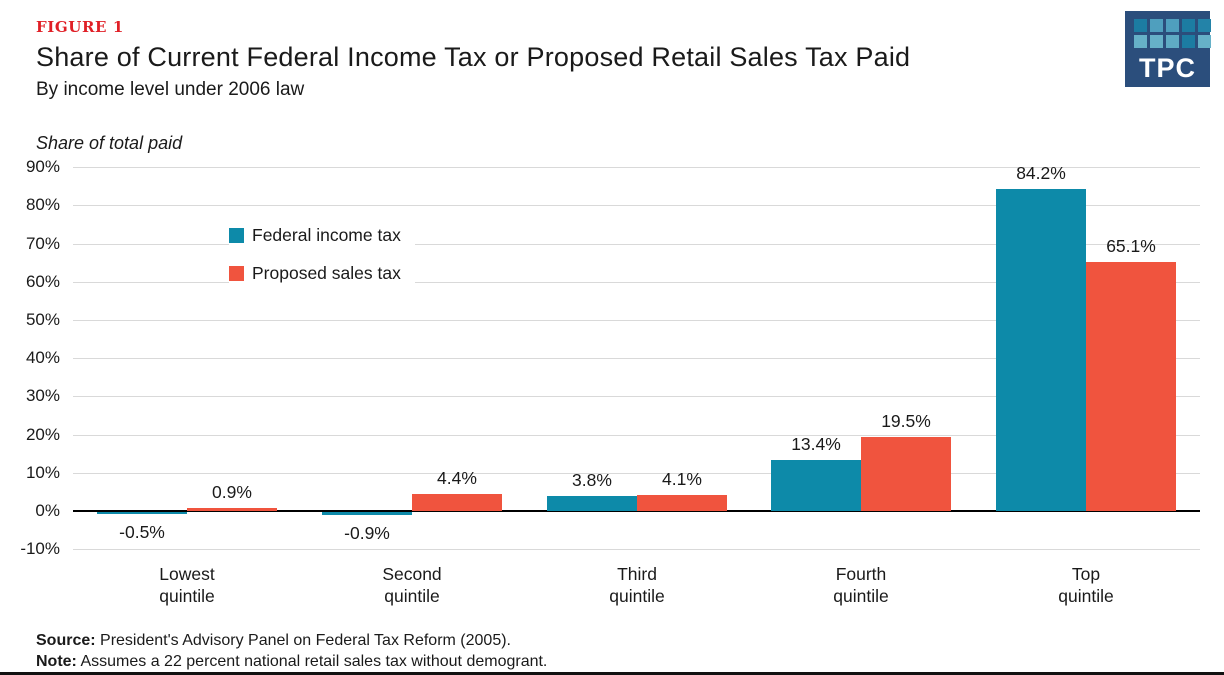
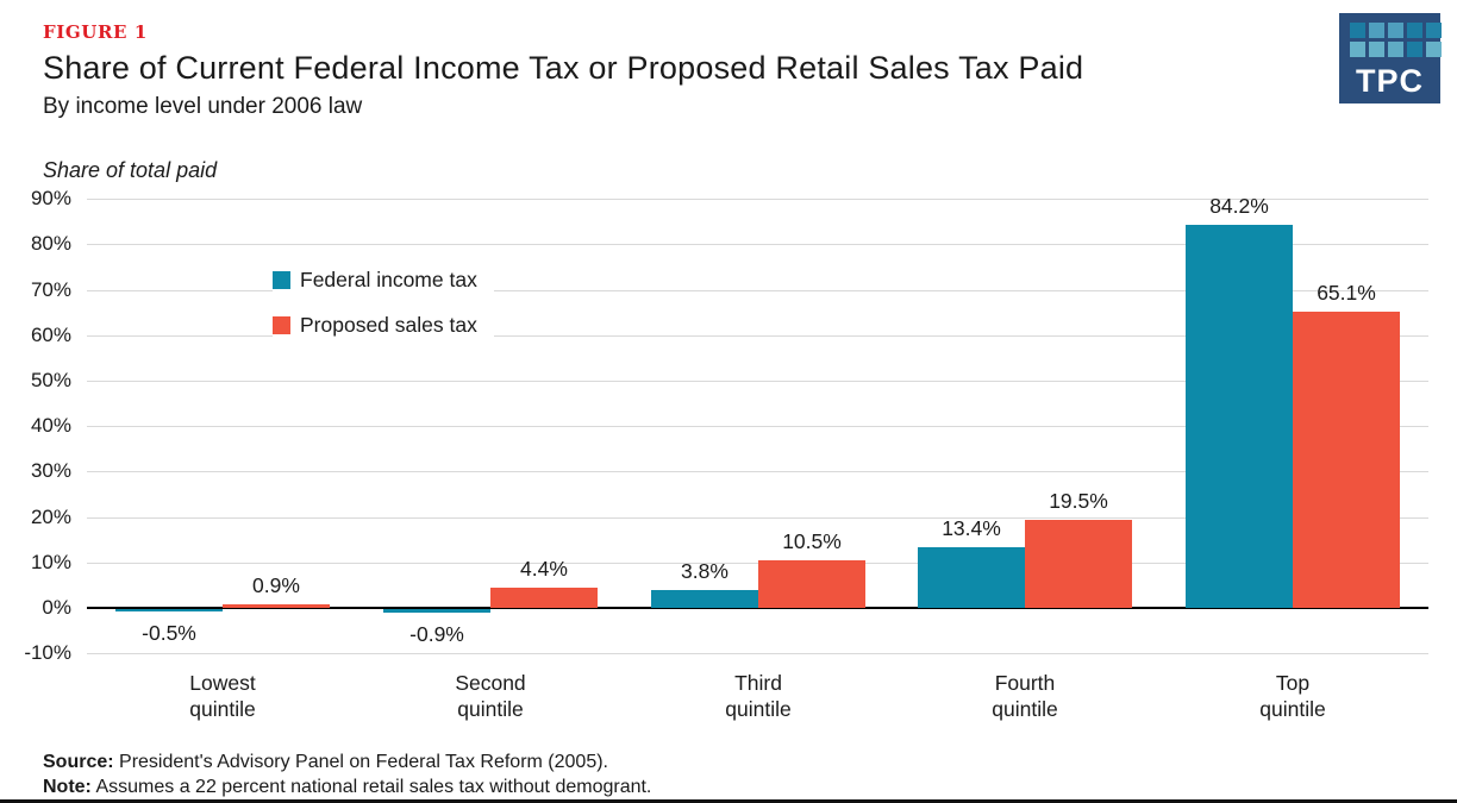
Proposed sales tax/Third quintile: 4.1% -> 10.5%
